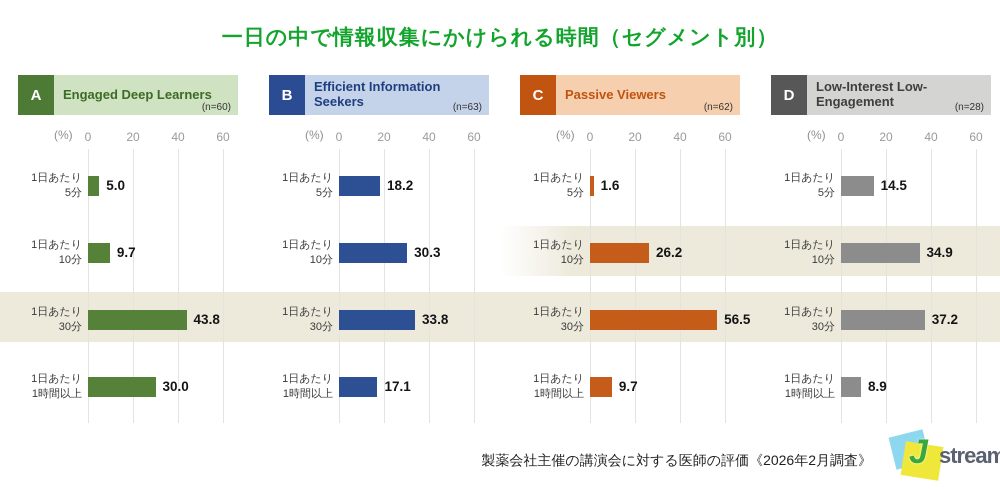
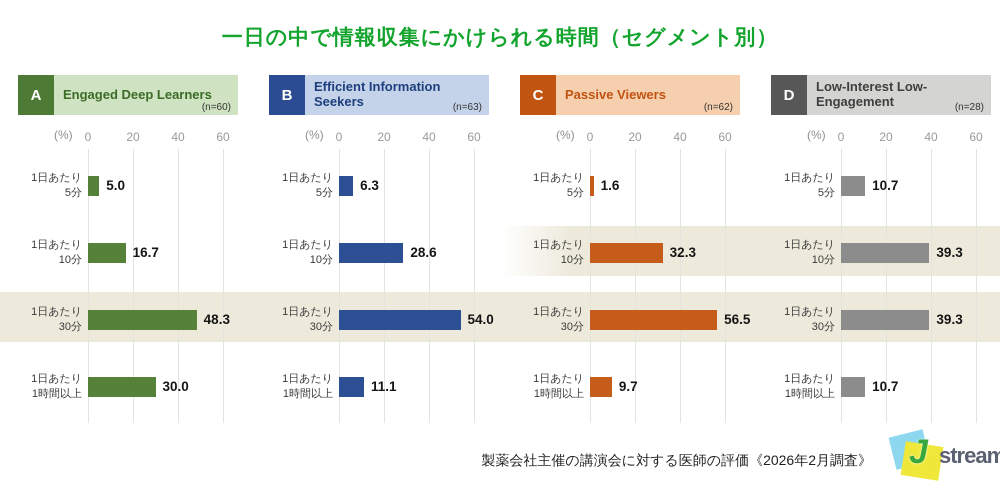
Efficient Information Seekers/1日あたり 5分: 18.2 -> 6.3
Low-Interest Low-Engagement/1日あたり 5分: 14.5 -> 10.7
Engaged Deep Learners/1日あたり 10分: 9.7 -> 16.7
Efficient Information Seekers/1日あたり 10分: 30.3 -> 28.6
Passive Viewers/1日あたり 10分: 26.2 -> 32.3
Low-Interest Low-Engagement/1日あたり 10分: 34.9 -> 39.3
Engaged Deep Learners/1日あたり 30分: 43.8 -> 48.3
Efficient Information Seekers/1日あたり 30分: 33.8 -> 54.0
Low-Interest Low-Engagement/1日あたり 30分: 37.2 -> 39.3
Efficient Information Seekers/1日あたり 1時間以上: 17.1 -> 11.1
Low-Interest Low-Engagement/1日あたり 1時間以上: 8.9 -> 10.7
